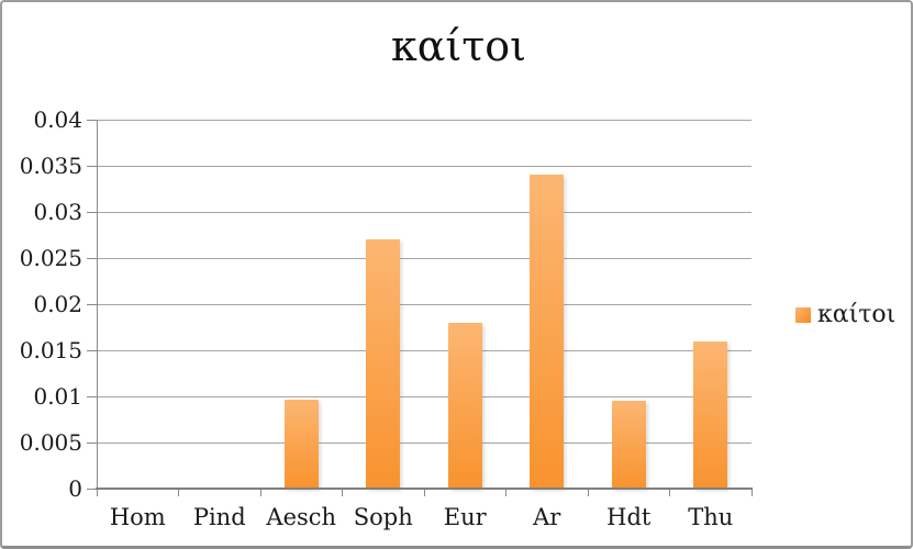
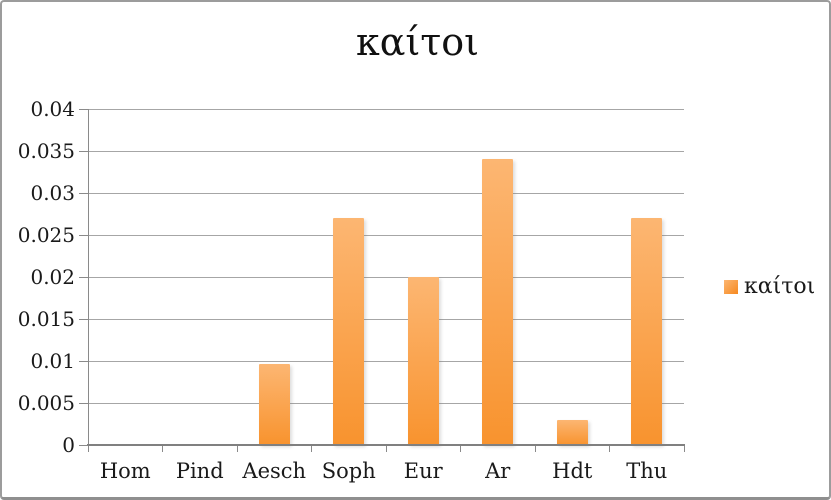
Eur: 0.018 -> 0.020
Hdt: 0.009 -> 0.003
Thu: 0.016 -> 0.027
